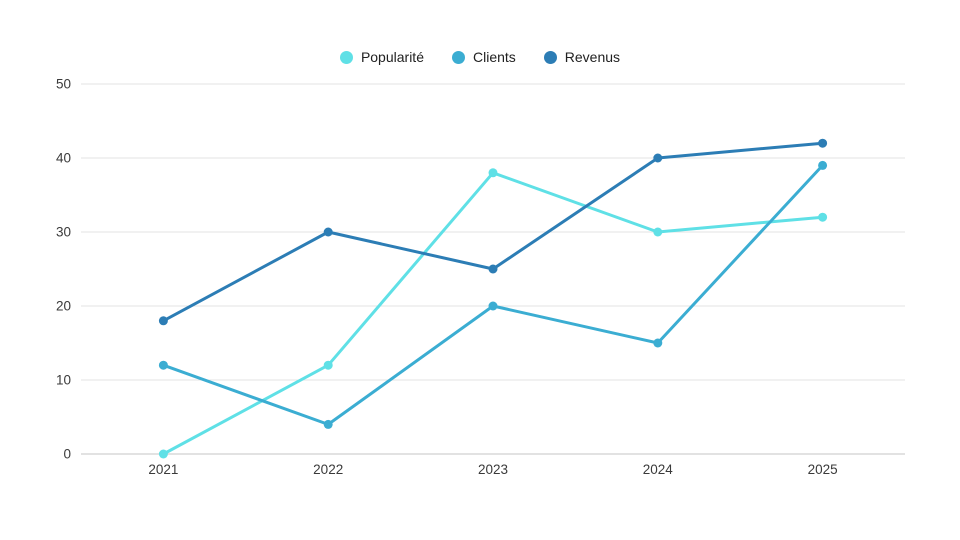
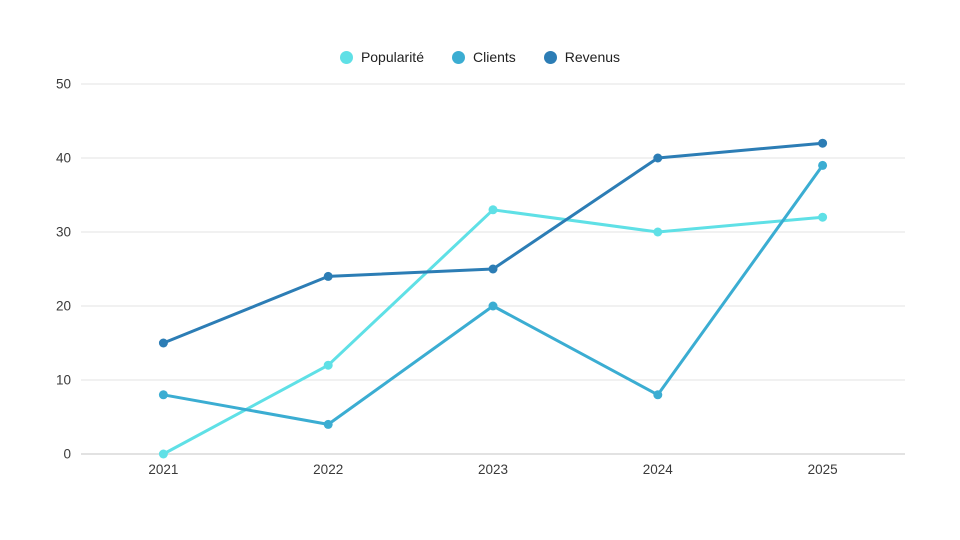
Clients/2021: 12 -> 8
Revenus/2021: 18 -> 15
Revenus/2022: 30 -> 24
Popularité/2023: 38 -> 33
Clients/2024: 15 -> 8
